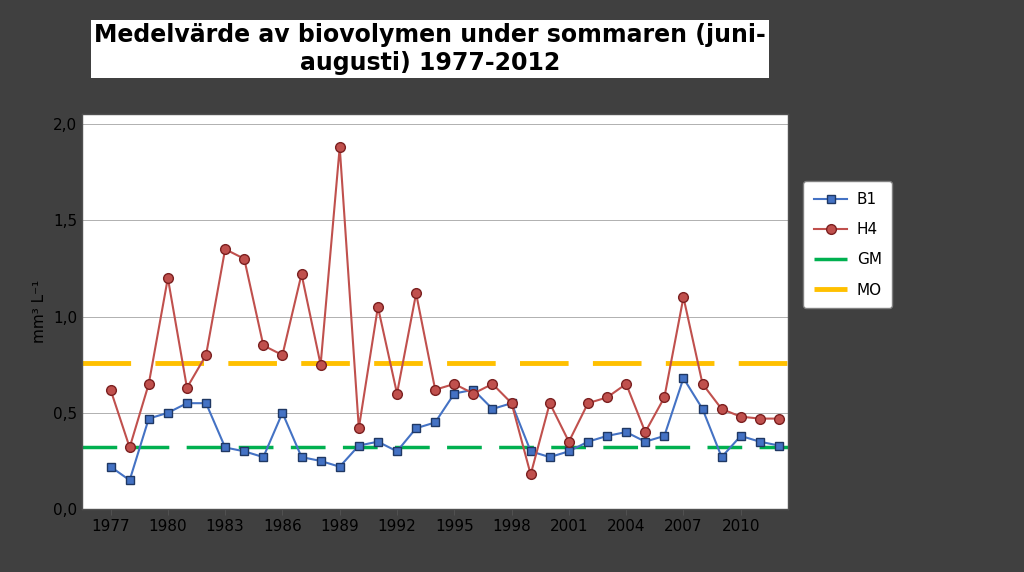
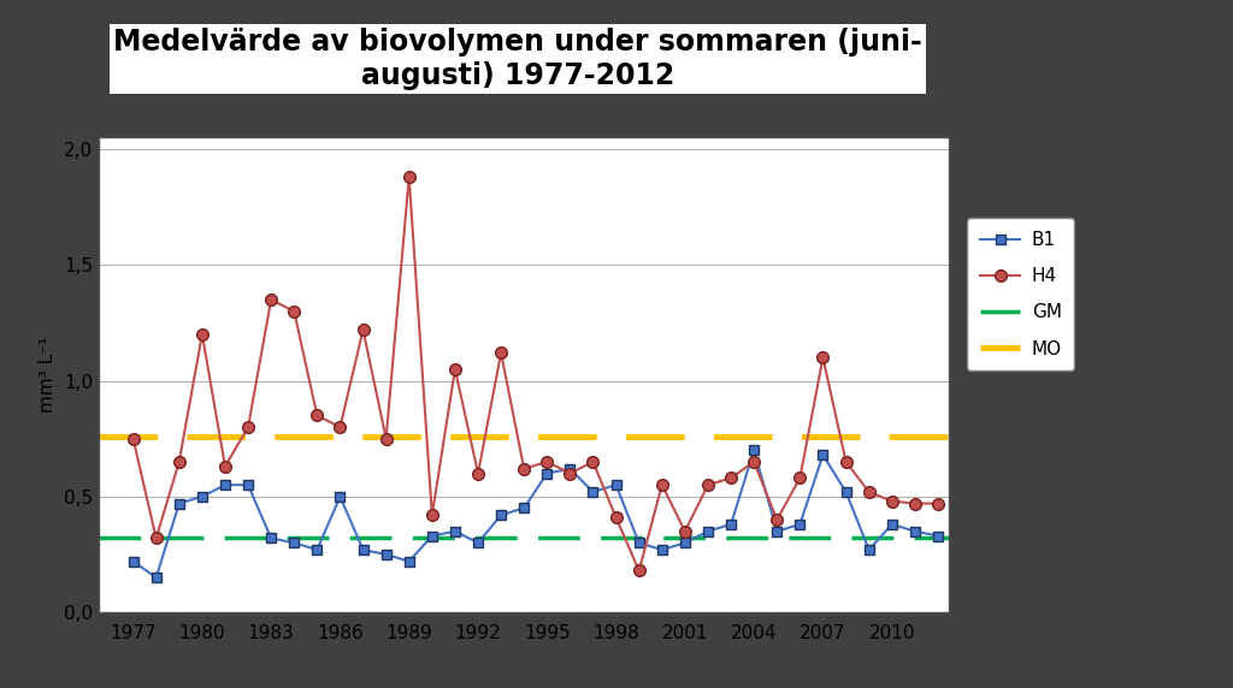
H4/1977: 0,62 -> 0,75
H4/1998: 0,55 -> 0,41
B1/2004: 0,40 -> 0,70
